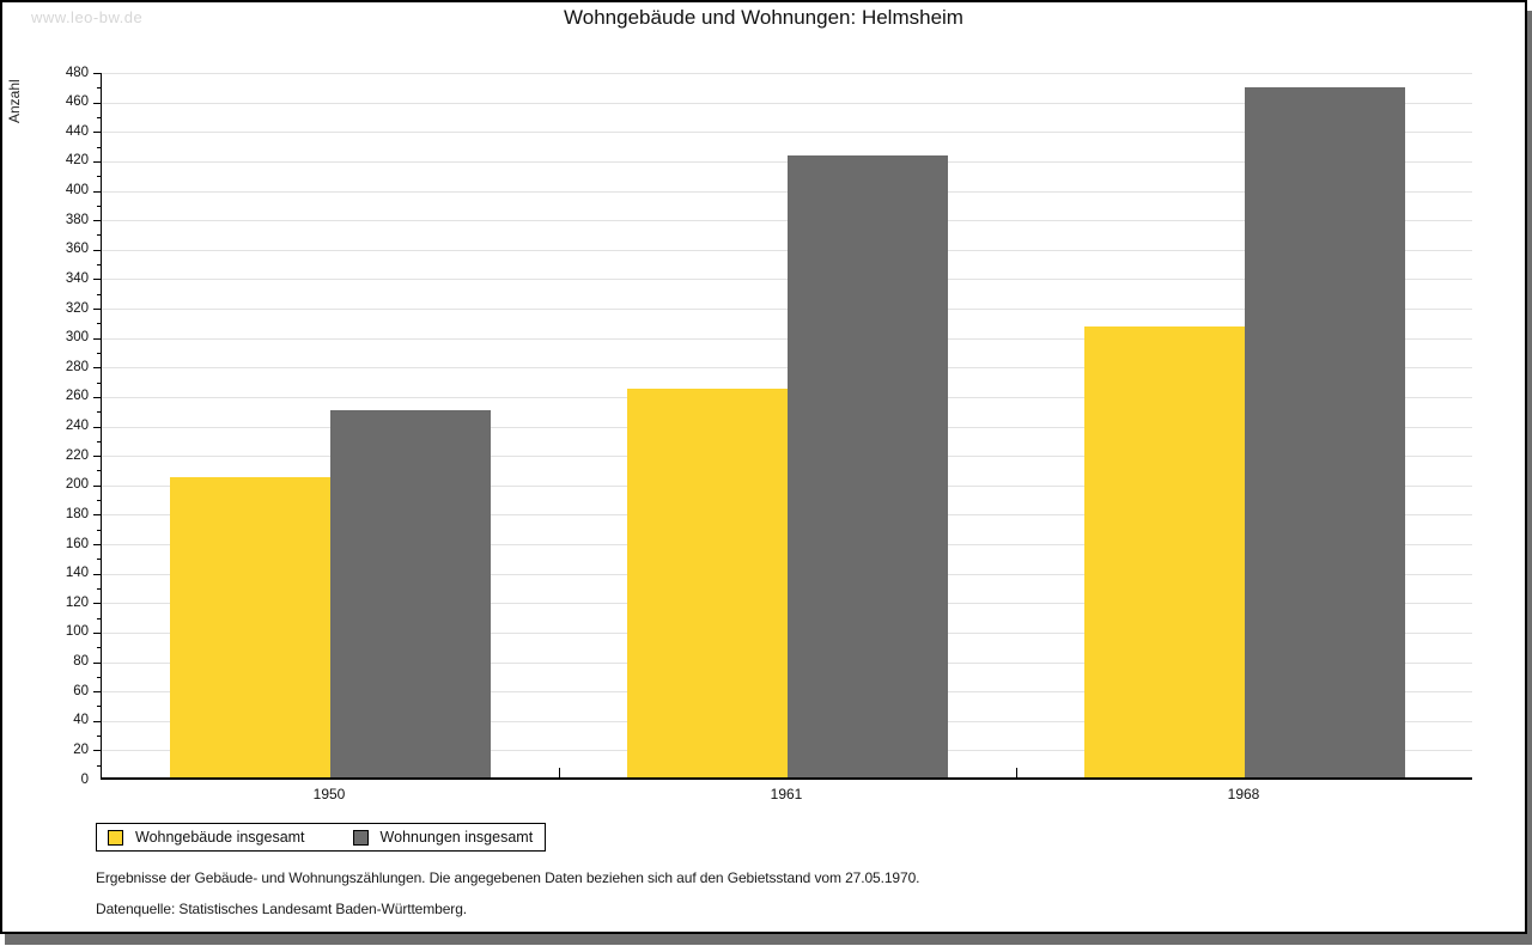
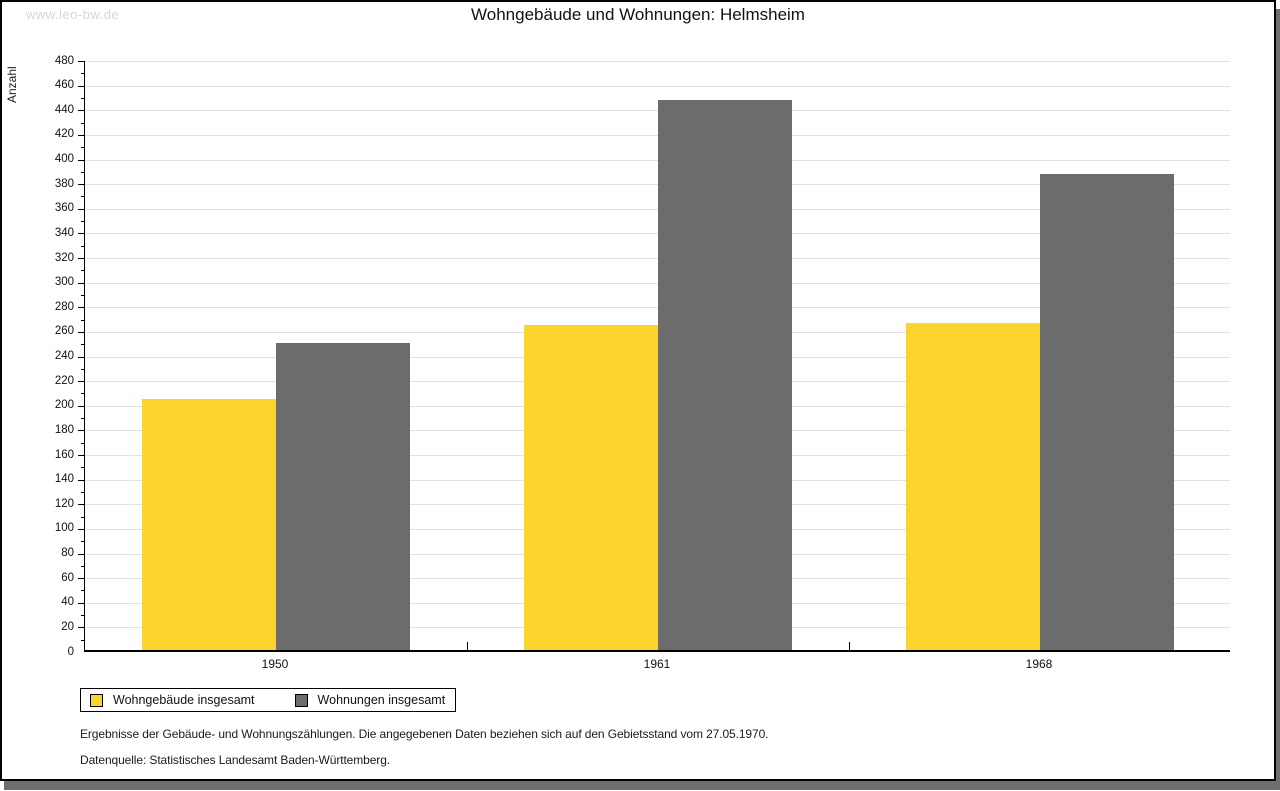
Wohnungen insgesamt/1961: 422 -> 447
Wohngebäude insgesamt/1968: 306 -> 266
Wohnungen insgesamt/1968: 469 -> 387
